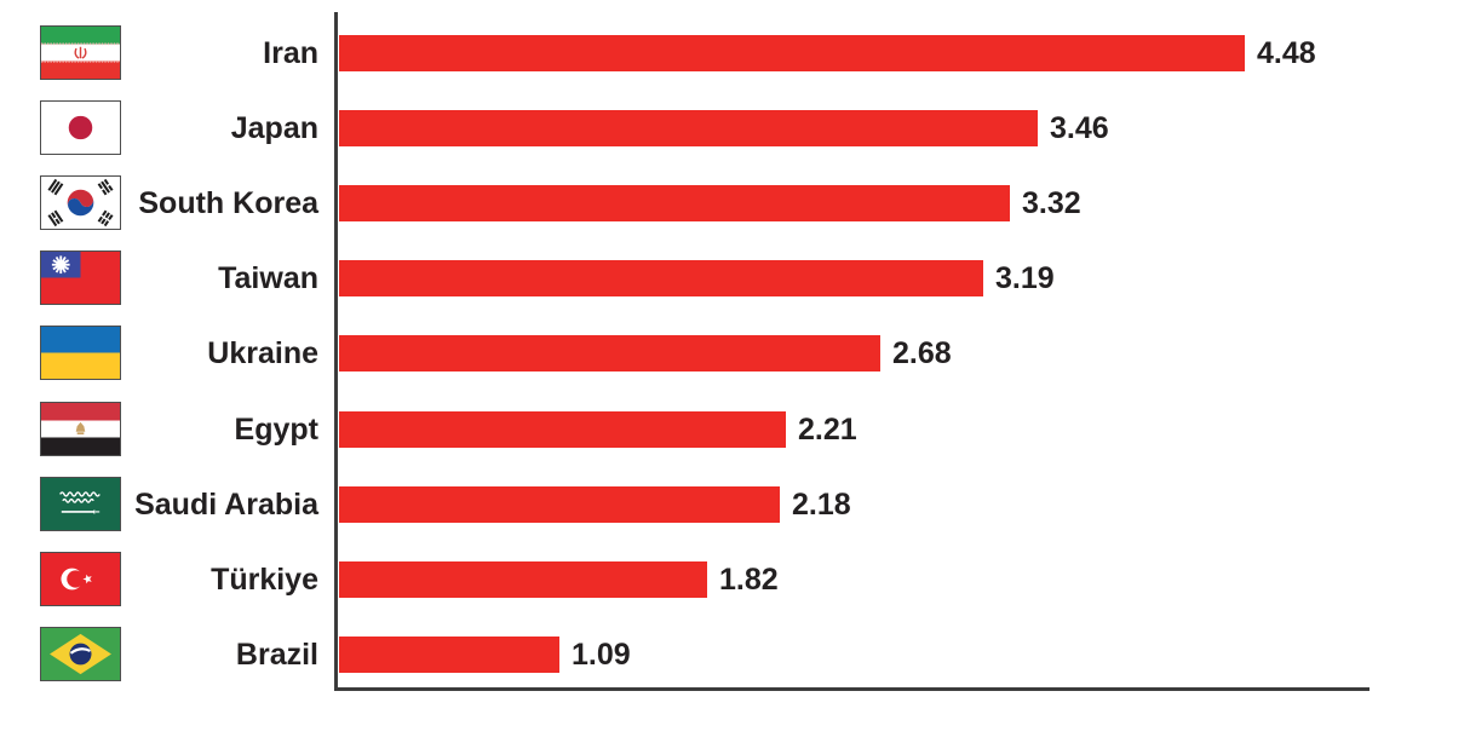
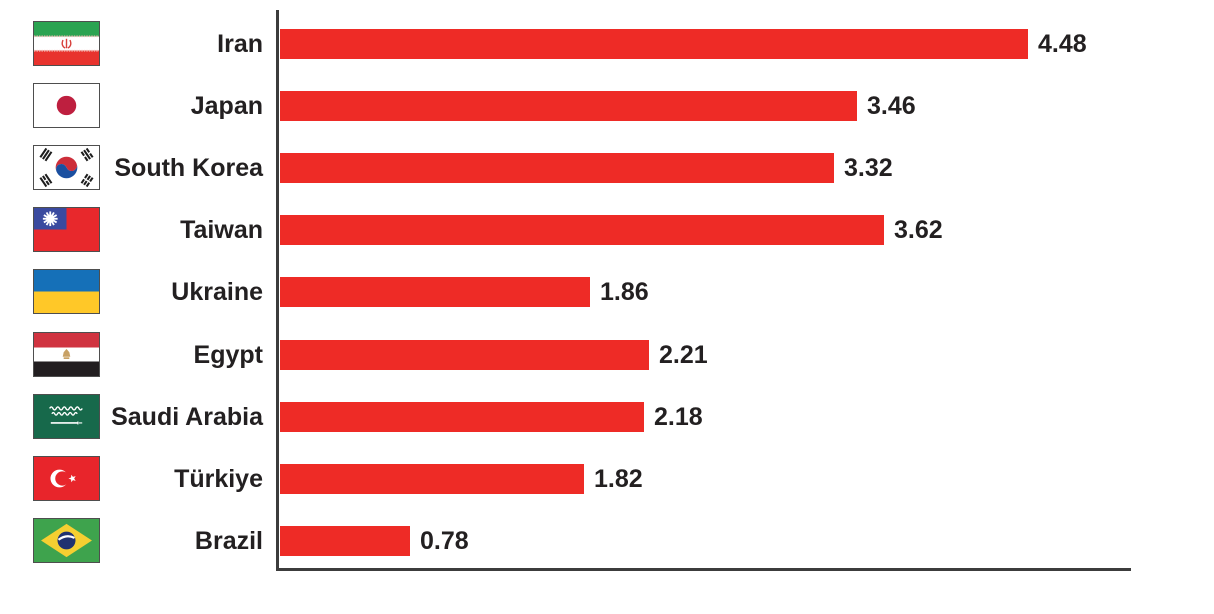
Taiwan: 3.19 -> 3.62
Ukraine: 2.68 -> 1.86
Brazil: 1.09 -> 0.78
